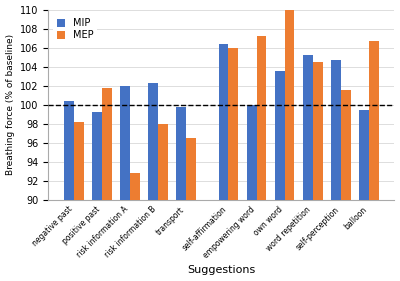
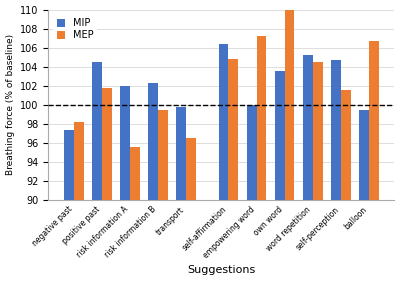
MIP/negative past: 100.4 -> 97.3
MIP/positive past: 99.2 -> 104.5
MEP/risk information A: 92.8 -> 95.6
MEP/risk information B: 98.0 -> 99.4
MEP/self-affirmation: 106.0 -> 104.8
